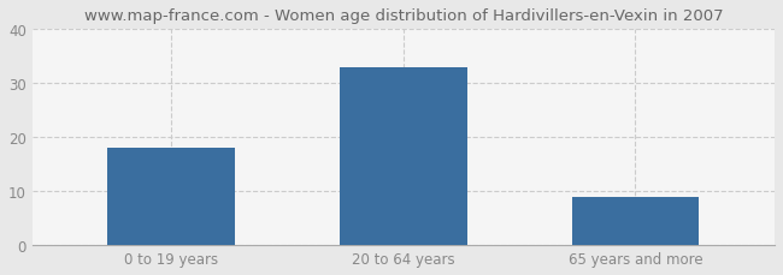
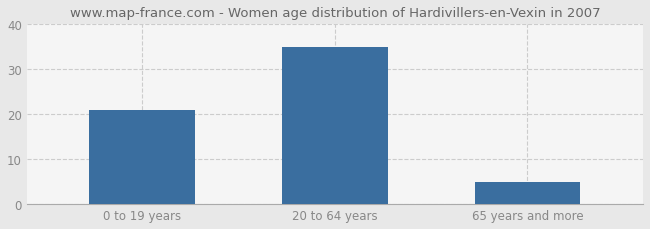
0 to 19 years: 18 -> 21
20 to 64 years: 33 -> 35
65 years and more: 9 -> 5
